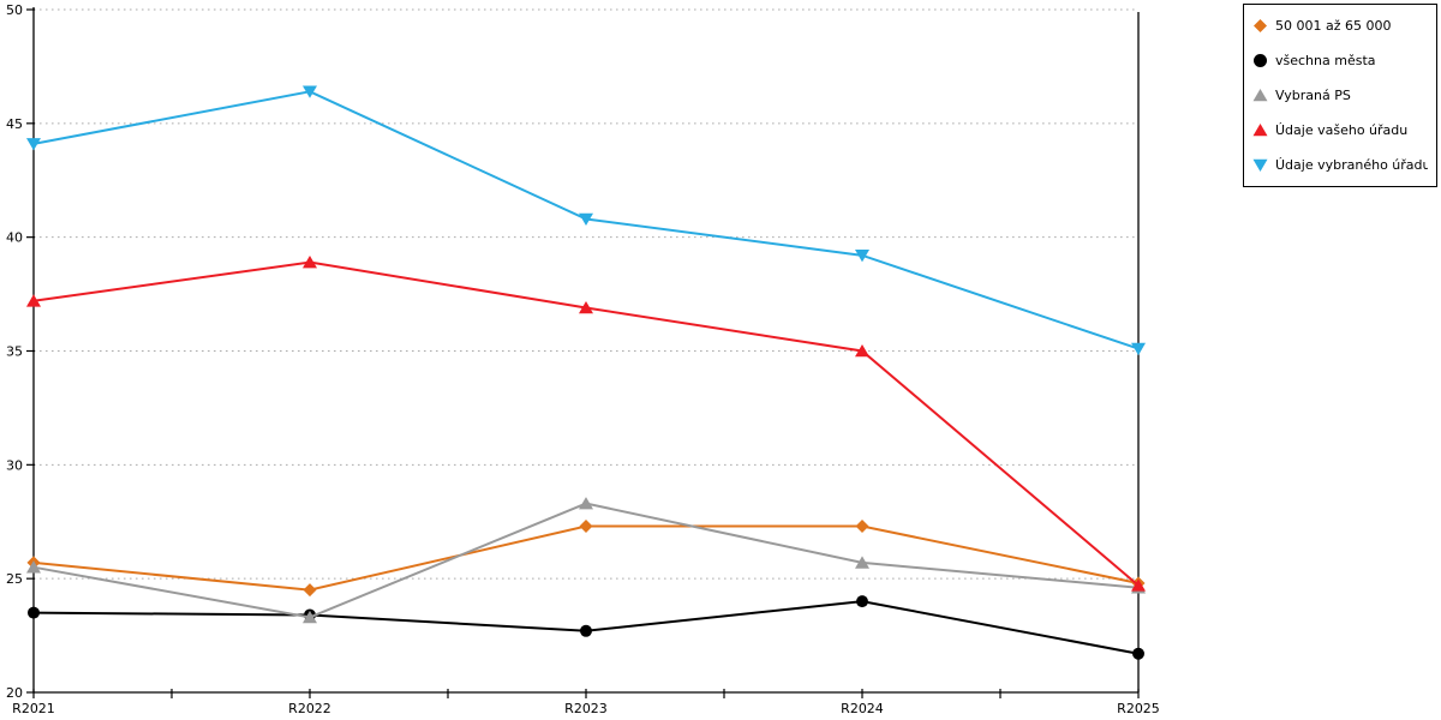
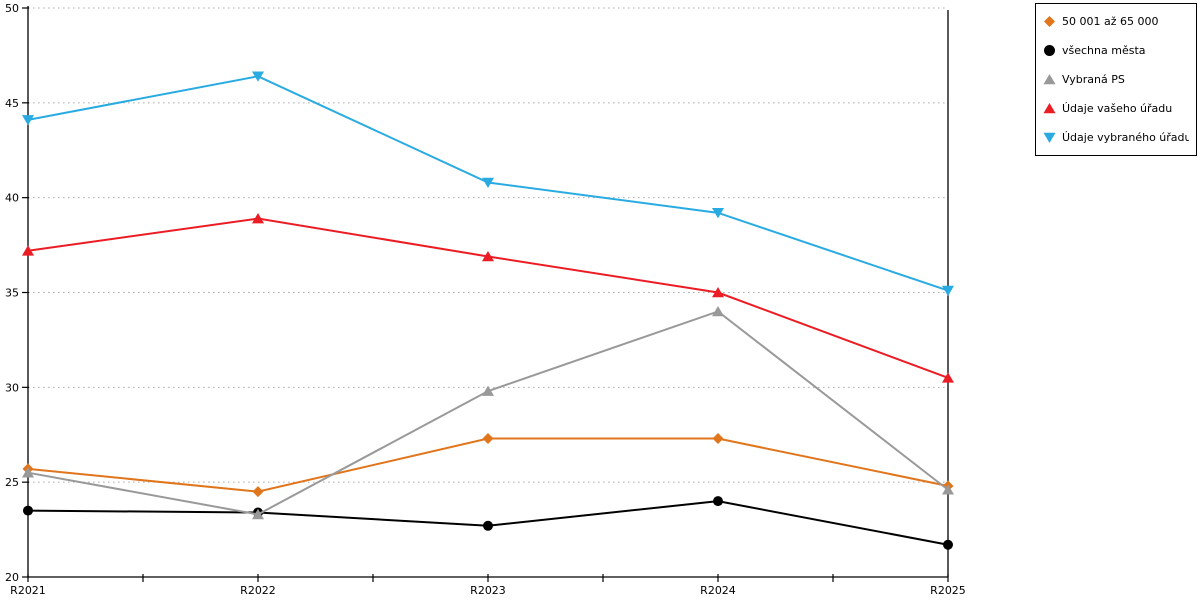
Vybraná PS/R2023: 28.3 -> 29.8
Vybraná PS/R2024: 25.7 -> 34.0
Údaje vašeho úřadu/R2025: 24.7 -> 30.5
